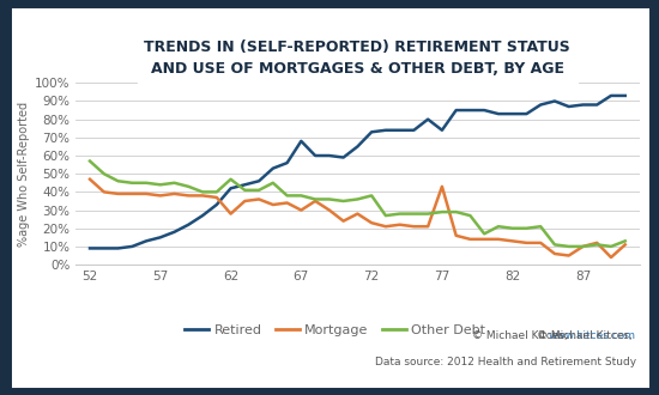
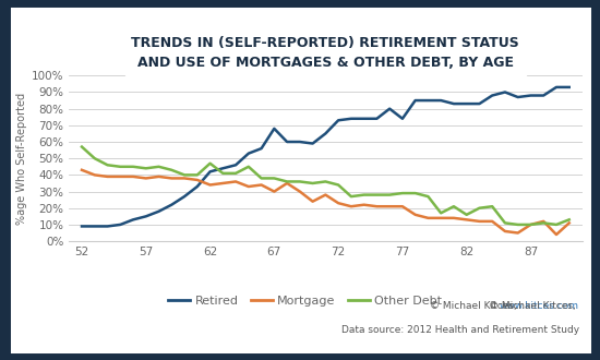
Mortgage/52: 47% -> 43%
Mortgage/62: 28% -> 34%
Other Debt/72: 38% -> 34%
Mortgage/77: 43% -> 21%
Other Debt/82: 20% -> 16%
